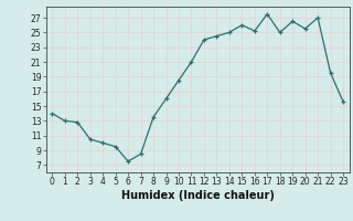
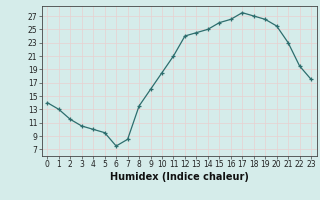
2: 12.8 -> 11.5
16: 25.2 -> 26.5
18: 25.0 -> 27.0
21: 27.0 -> 23.0
23: 15.6 -> 17.5
